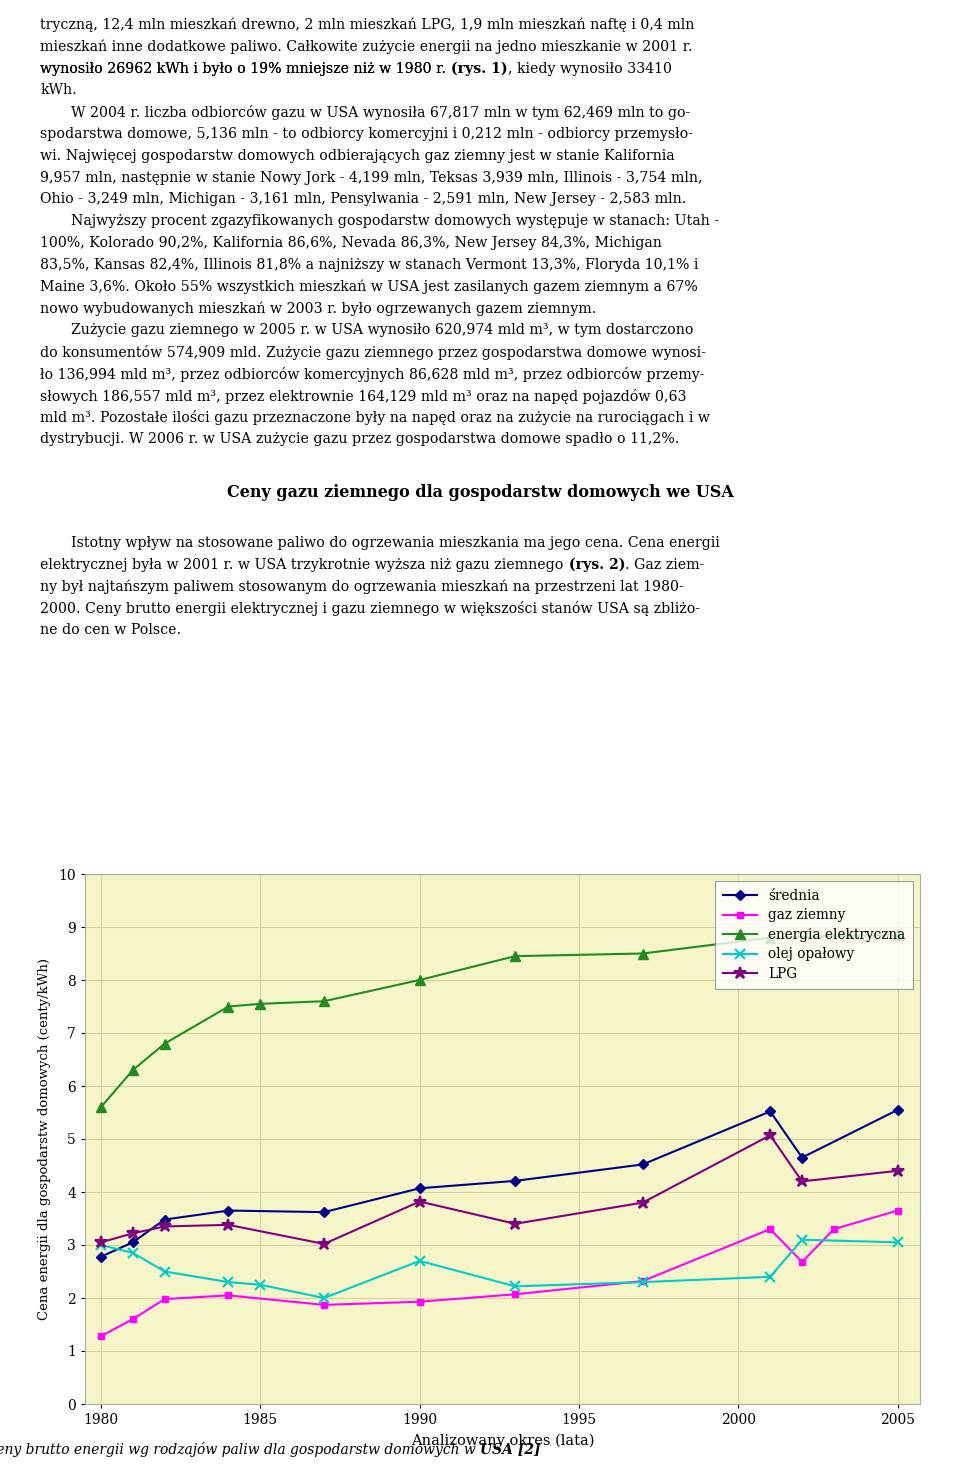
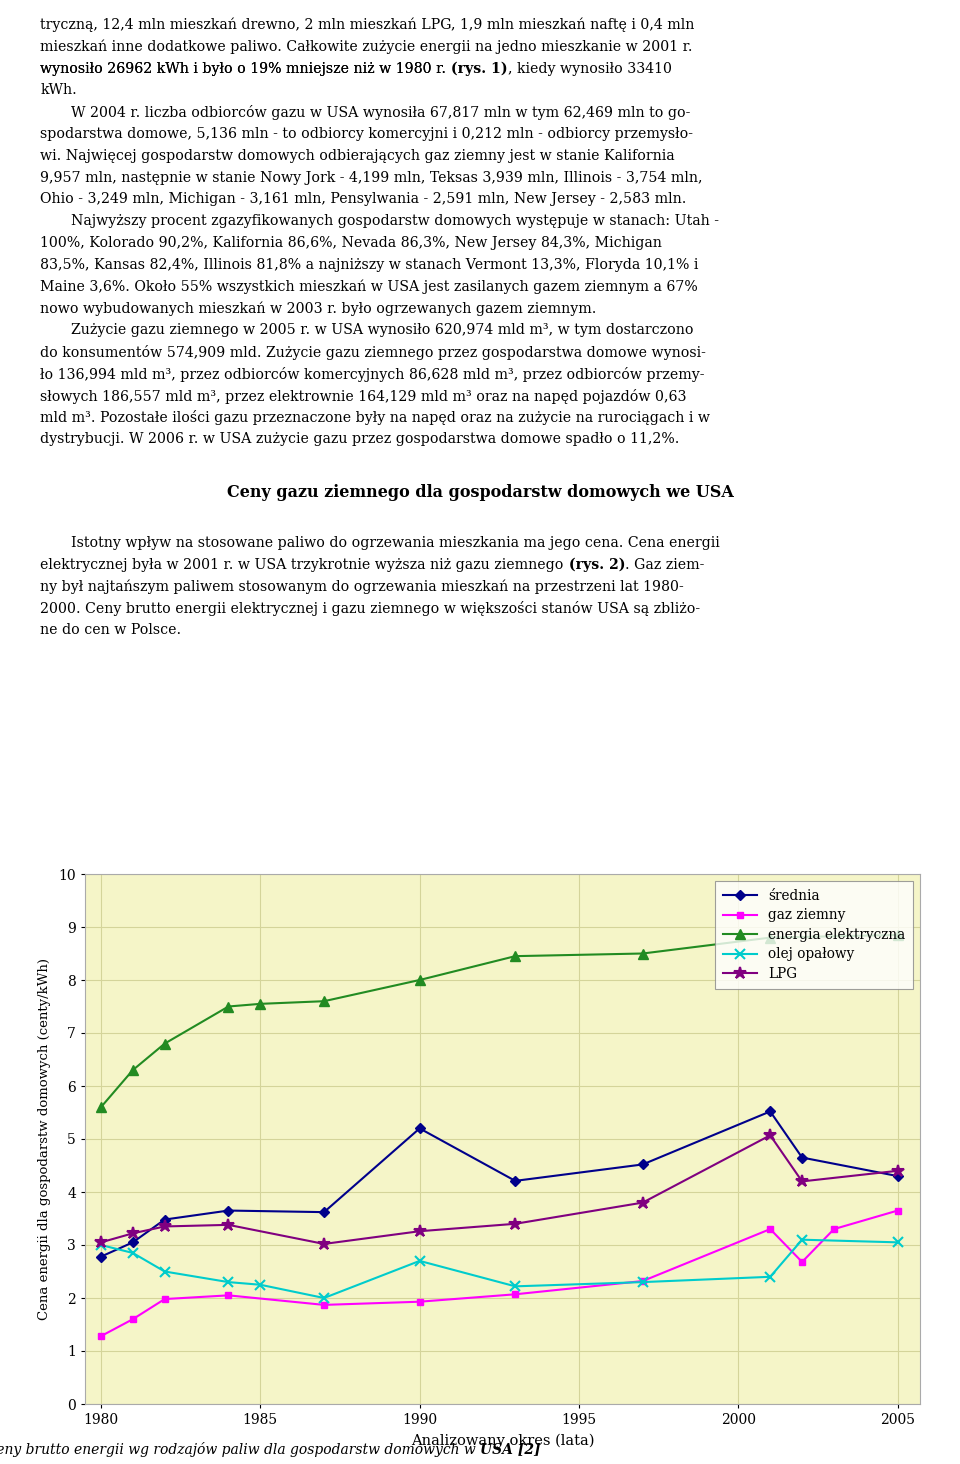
średnia/1990: 4.07 -> 5.20
LPG/1990: 3.82 -> 3.26
średnia/2005: 5.55 -> 4.30
